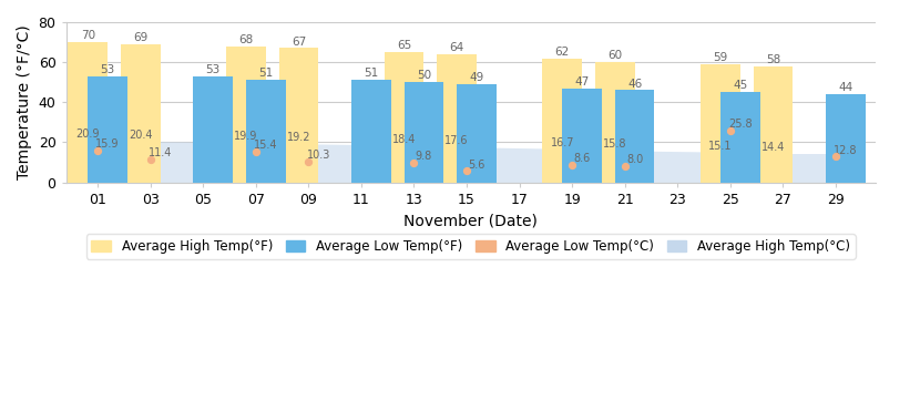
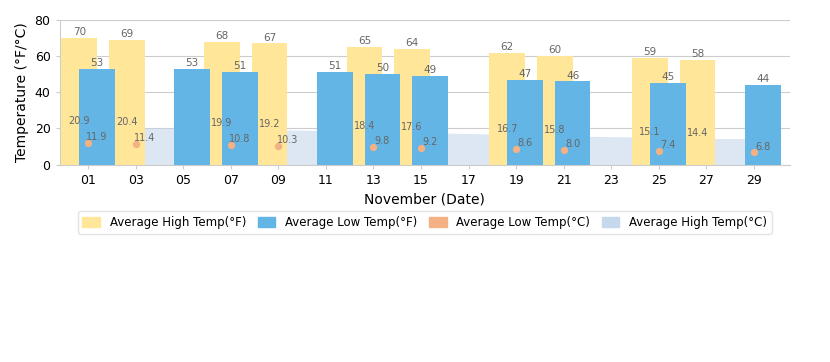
Average Low Temp(°C)/01: 15.9 -> 11.9
Average Low Temp(°C)/07: 15.4 -> 10.8
Average Low Temp(°C)/15: 5.6 -> 9.2
Average Low Temp(°C)/25: 25.8 -> 7.4
Average Low Temp(°C)/29: 12.8 -> 6.8
